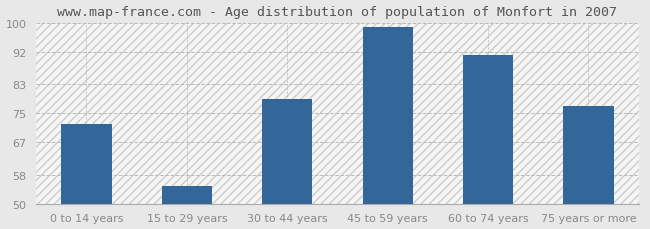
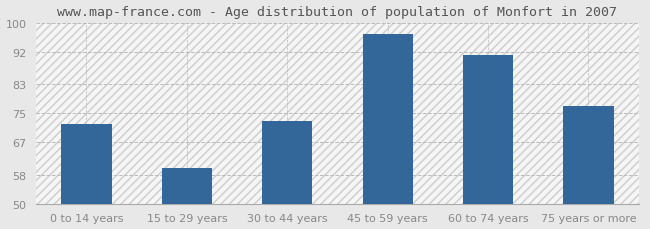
15 to 29 years: 55 -> 60
30 to 44 years: 79 -> 73
45 to 59 years: 99 -> 97
